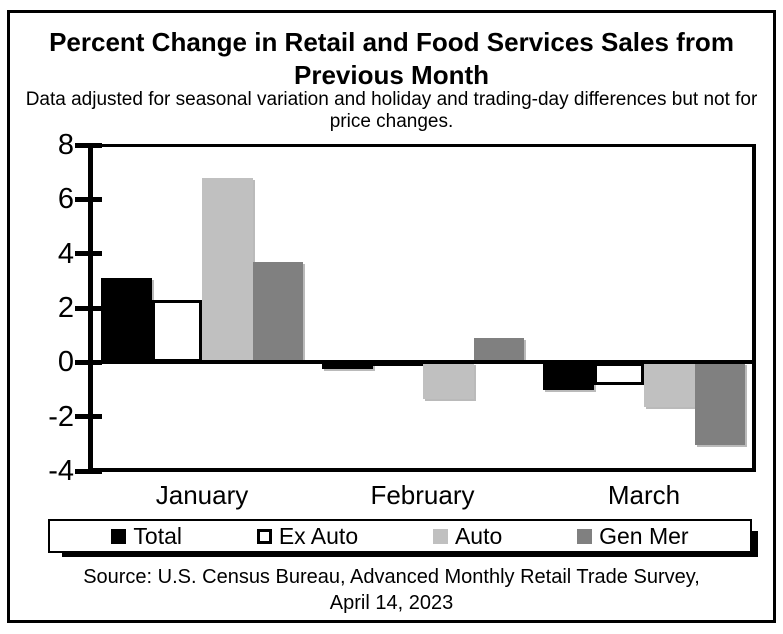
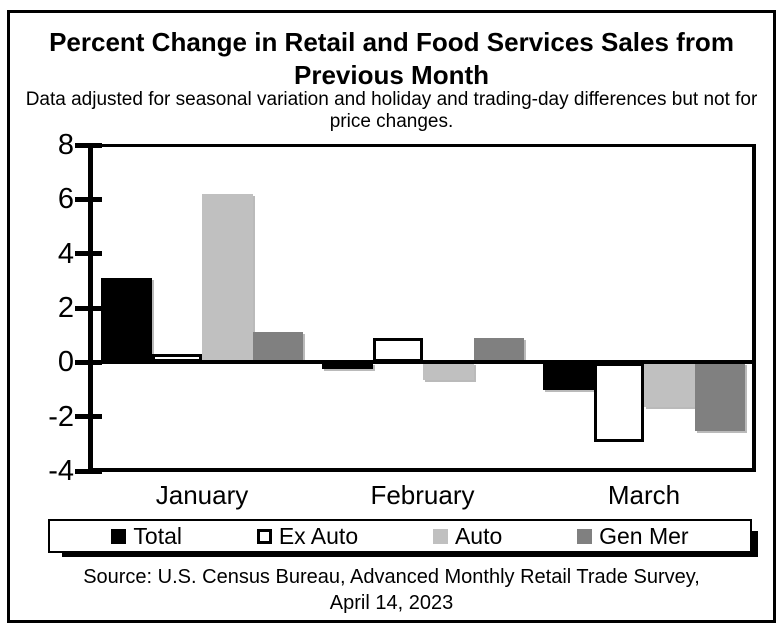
Ex Auto/January: 2.3 -> 0.3
Auto/January: 6.8 -> 6.2
Gen Mer/January: 3.7 -> 1.1
Ex Auto/February: 0.1 -> 0.9
Auto/February: -1.3 -> -0.6
Ex Auto/March: -0.8 -> -2.9
Gen Mer/March: -3.0 -> -2.5
